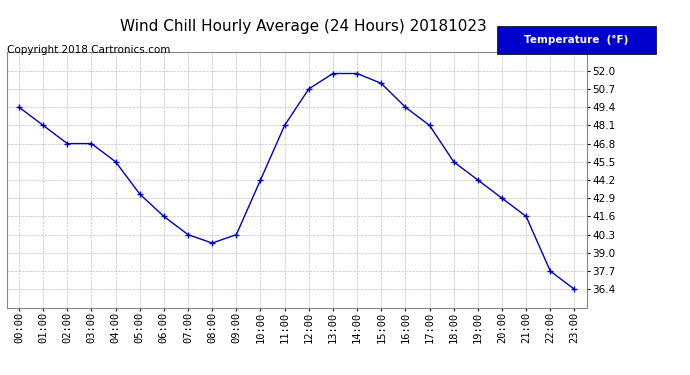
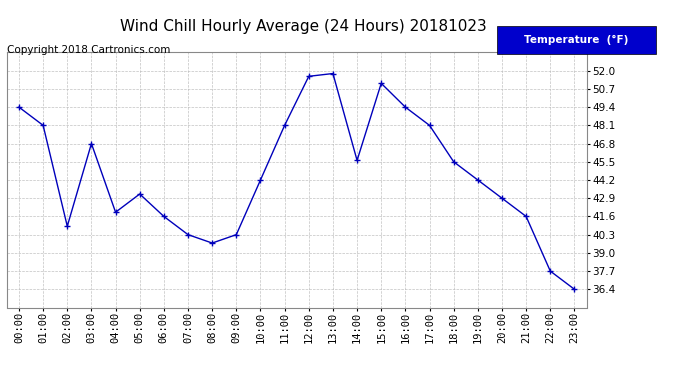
02:00: 46.8 -> 40.9
04:00: 45.5 -> 41.9
12:00: 50.7 -> 51.6
14:00: 51.8 -> 45.6
